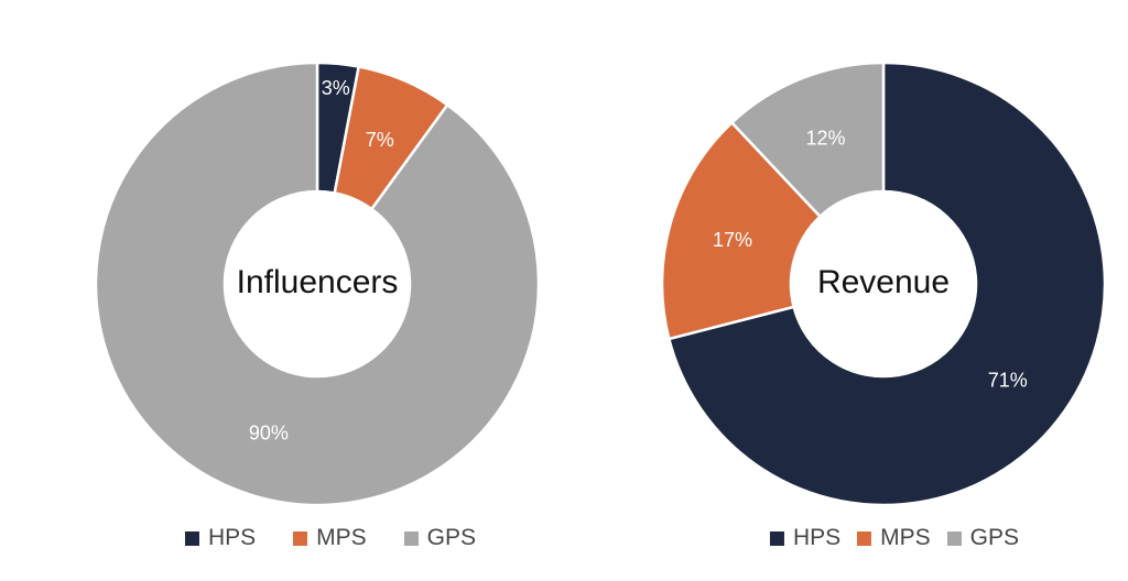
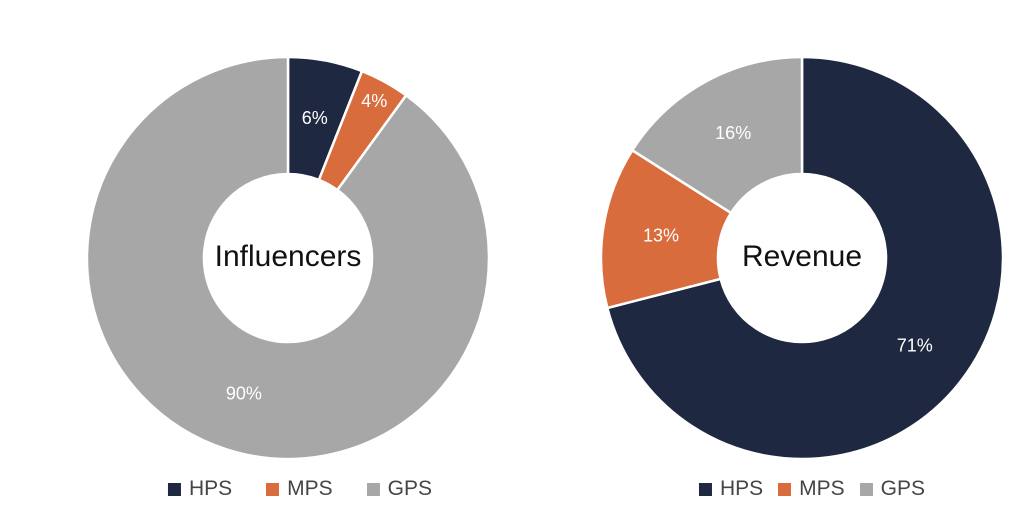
Influencers/HPS: 3% -> 6%
Influencers/MPS: 7% -> 4%
Revenue/MPS: 17% -> 13%
Revenue/GPS: 12% -> 16%
